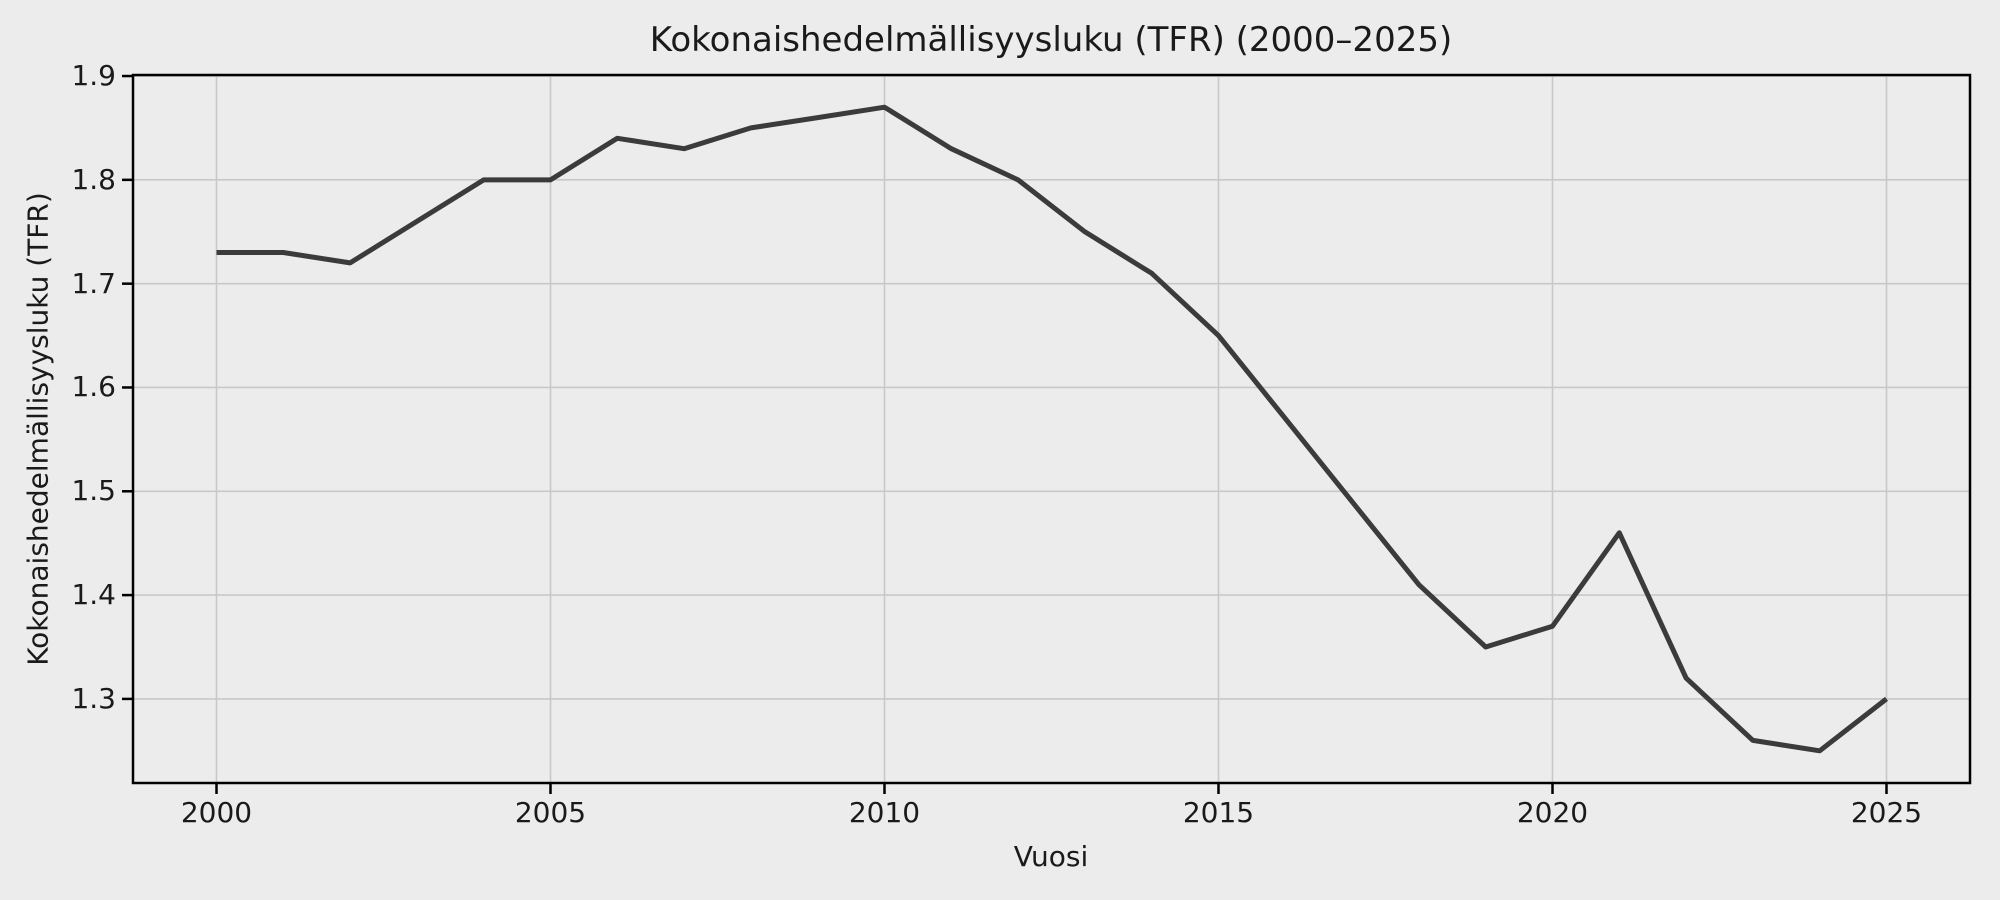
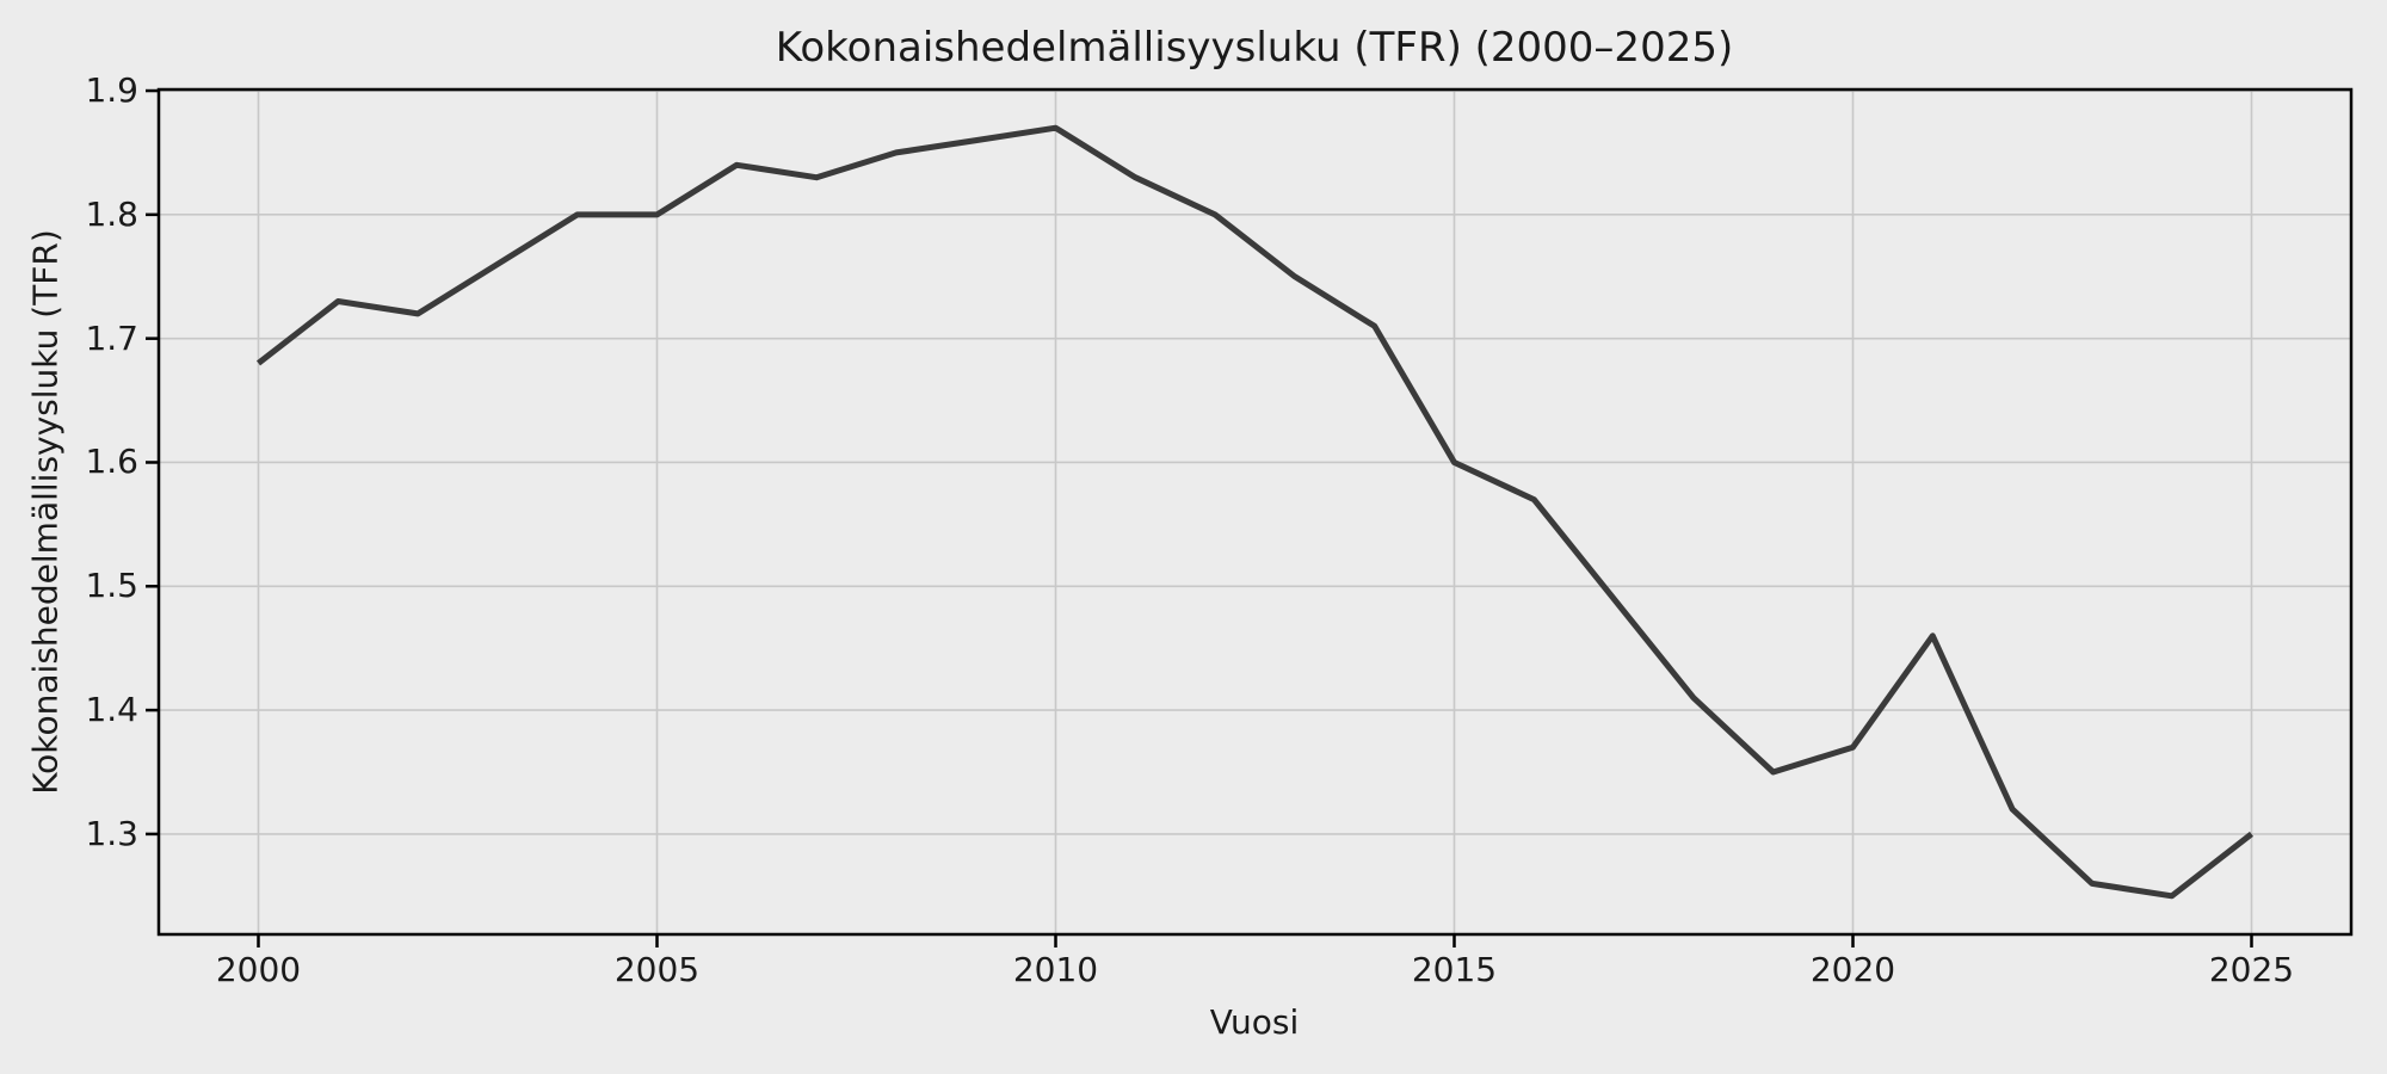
2000: 1.73 -> 1.68
2015: 1.65 -> 1.60
